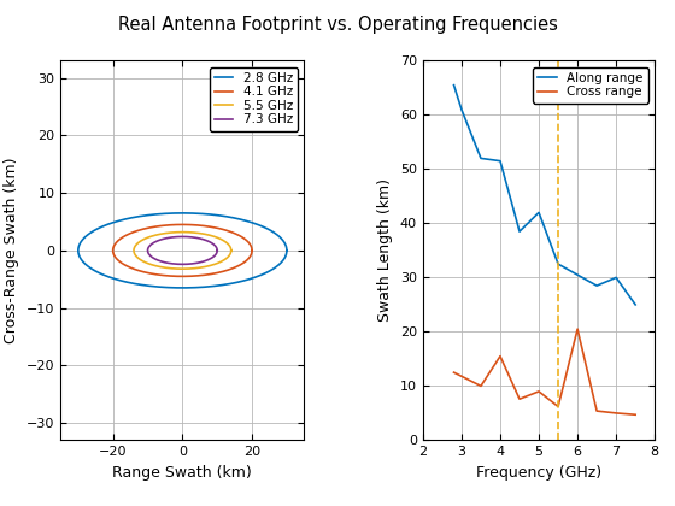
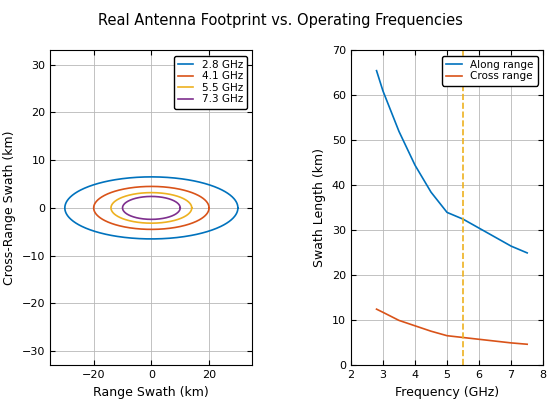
Along range/4: 51.5 -> 44.5
Cross range/4: 15.5 -> 8.8
Along range/5: 42.0 -> 34.0
Cross range/5: 9.0 -> 6.6
Cross range/6: 20.5 -> 5.8
Along range/7: 30.0 -> 26.5
